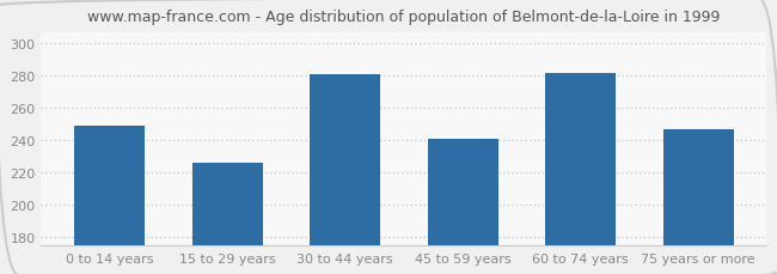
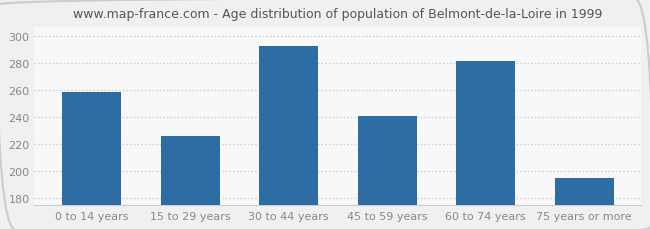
0 to 14 years: 249 -> 259
30 to 44 years: 281 -> 293
75 years or more: 247 -> 195
